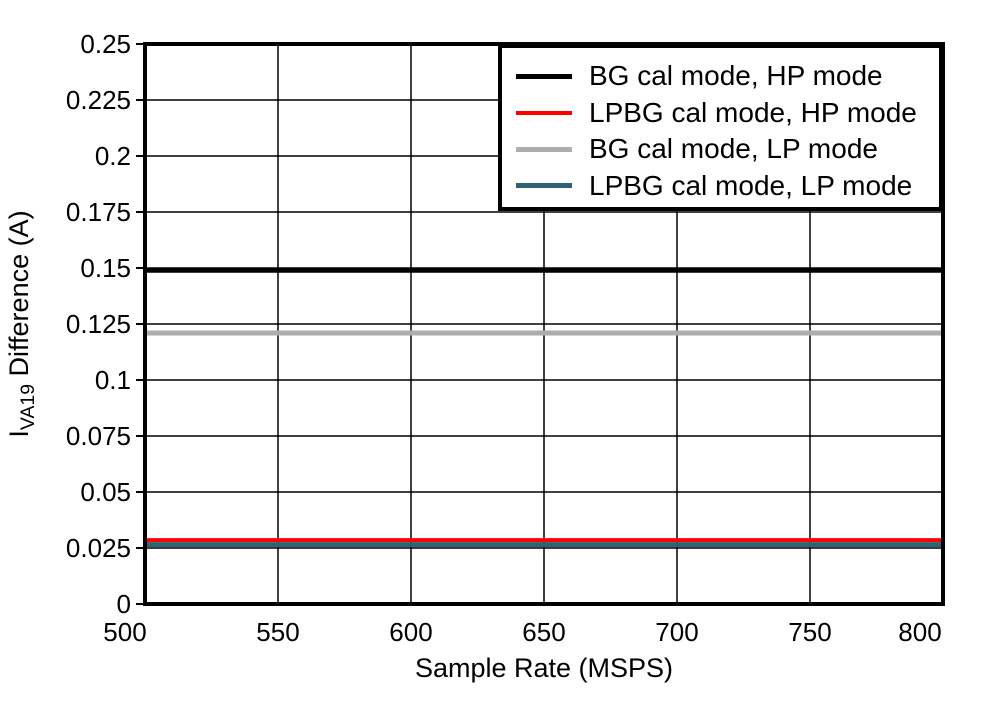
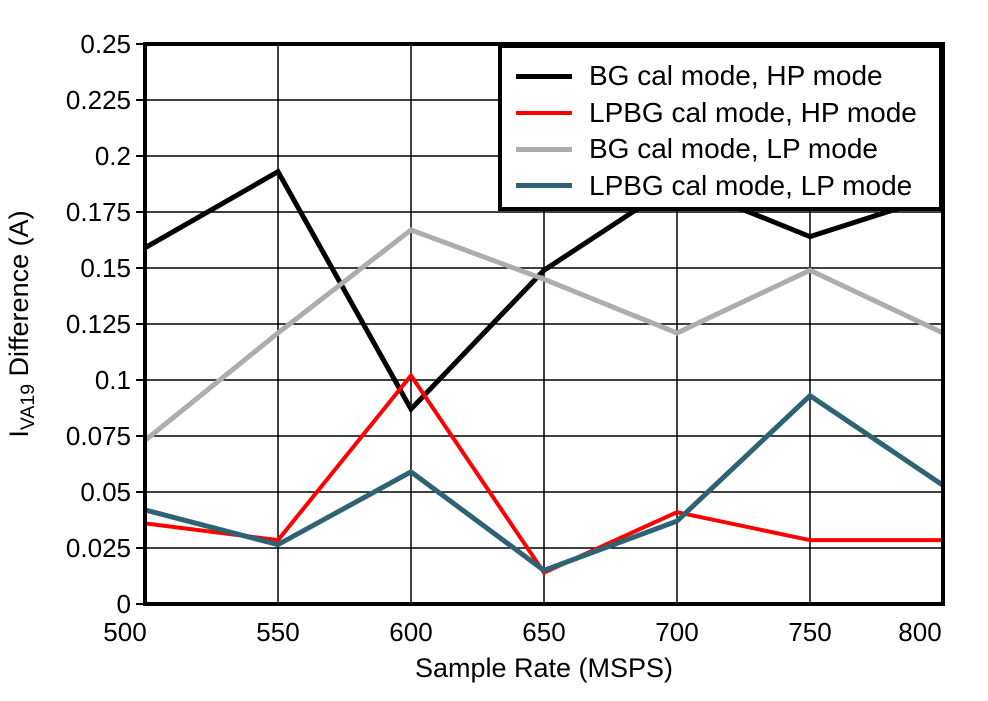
BG cal mode, HP mode/500: 0.149 -> 0.159
LPBG cal mode, HP mode/500: 0.029 -> 0.036
BG cal mode, LP mode/500: 0.121 -> 0.073
LPBG cal mode, LP mode/500: 0.026 -> 0.042
BG cal mode, HP mode/550: 0.149 -> 0.193
BG cal mode, HP mode/600: 0.149 -> 0.087
LPBG cal mode, HP mode/600: 0.029 -> 0.102
BG cal mode, LP mode/600: 0.121 -> 0.167
LPBG cal mode, LP mode/600: 0.026 -> 0.059
LPBG cal mode, HP mode/650: 0.029 -> 0.014
BG cal mode, LP mode/650: 0.121 -> 0.145
LPBG cal mode, LP mode/650: 0.026 -> 0.015
BG cal mode, HP mode/700: 0.149 -> 0.188
LPBG cal mode, HP mode/700: 0.029 -> 0.041
LPBG cal mode, LP mode/700: 0.026 -> 0.037
BG cal mode, HP mode/750: 0.149 -> 0.164
BG cal mode, LP mode/750: 0.121 -> 0.149
LPBG cal mode, LP mode/750: 0.026 -> 0.093
BG cal mode, HP mode/800: 0.149 -> 0.183
LPBG cal mode, LP mode/800: 0.026 -> 0.053
